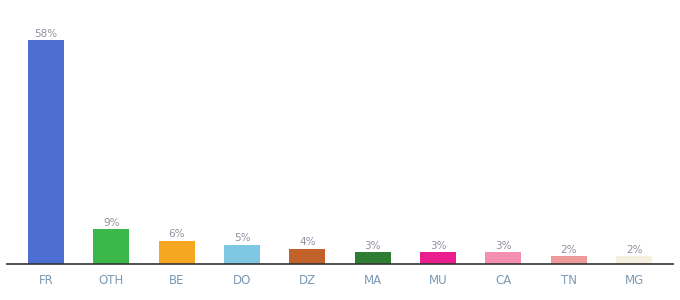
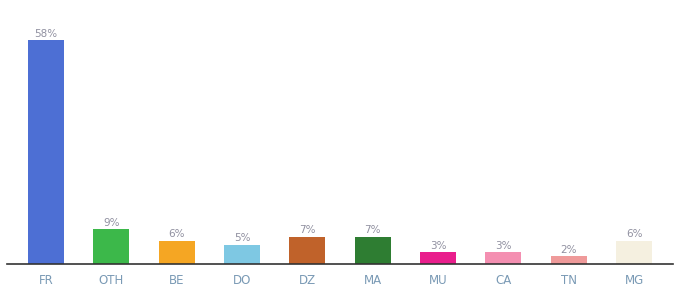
DZ: 4% -> 7%
MA: 3% -> 7%
MG: 2% -> 6%
